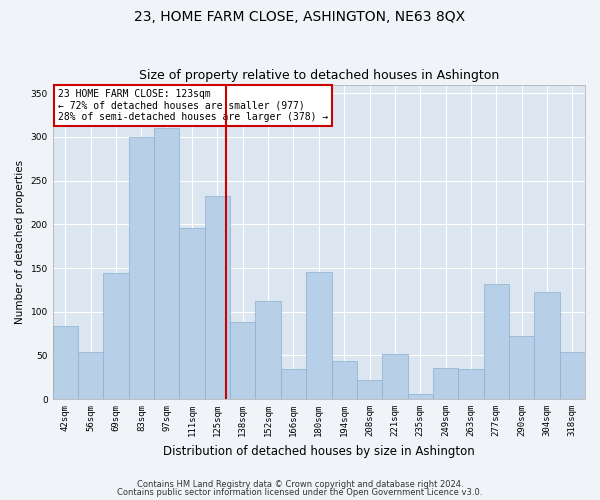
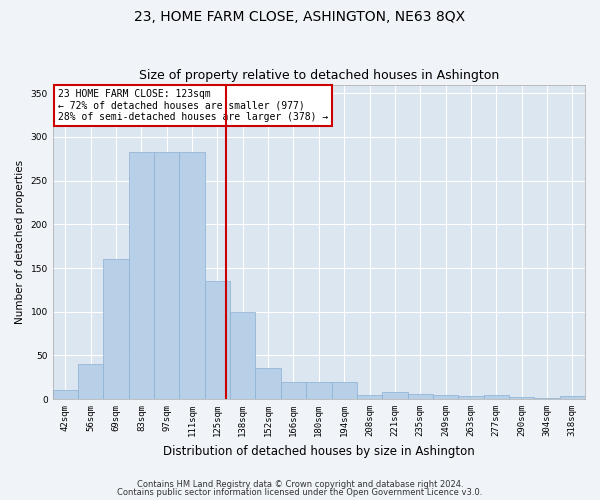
42sqm: 84 -> 10
56sqm: 54 -> 40
69sqm: 144 -> 160
83sqm: 300 -> 283
97sqm: 310 -> 283
111sqm: 196 -> 283
125sqm: 232 -> 135
138sqm: 88 -> 100
152sqm: 112 -> 35
166sqm: 34 -> 20
180sqm: 146 -> 20
194sqm: 44 -> 20
208sqm: 22 -> 5
221sqm: 52 -> 8
249sqm: 36 -> 5
263sqm: 34 -> 3
277sqm: 132 -> 5
290sqm: 72 -> 2
304sqm: 122 -> 1
318sqm: 54 -> 3
